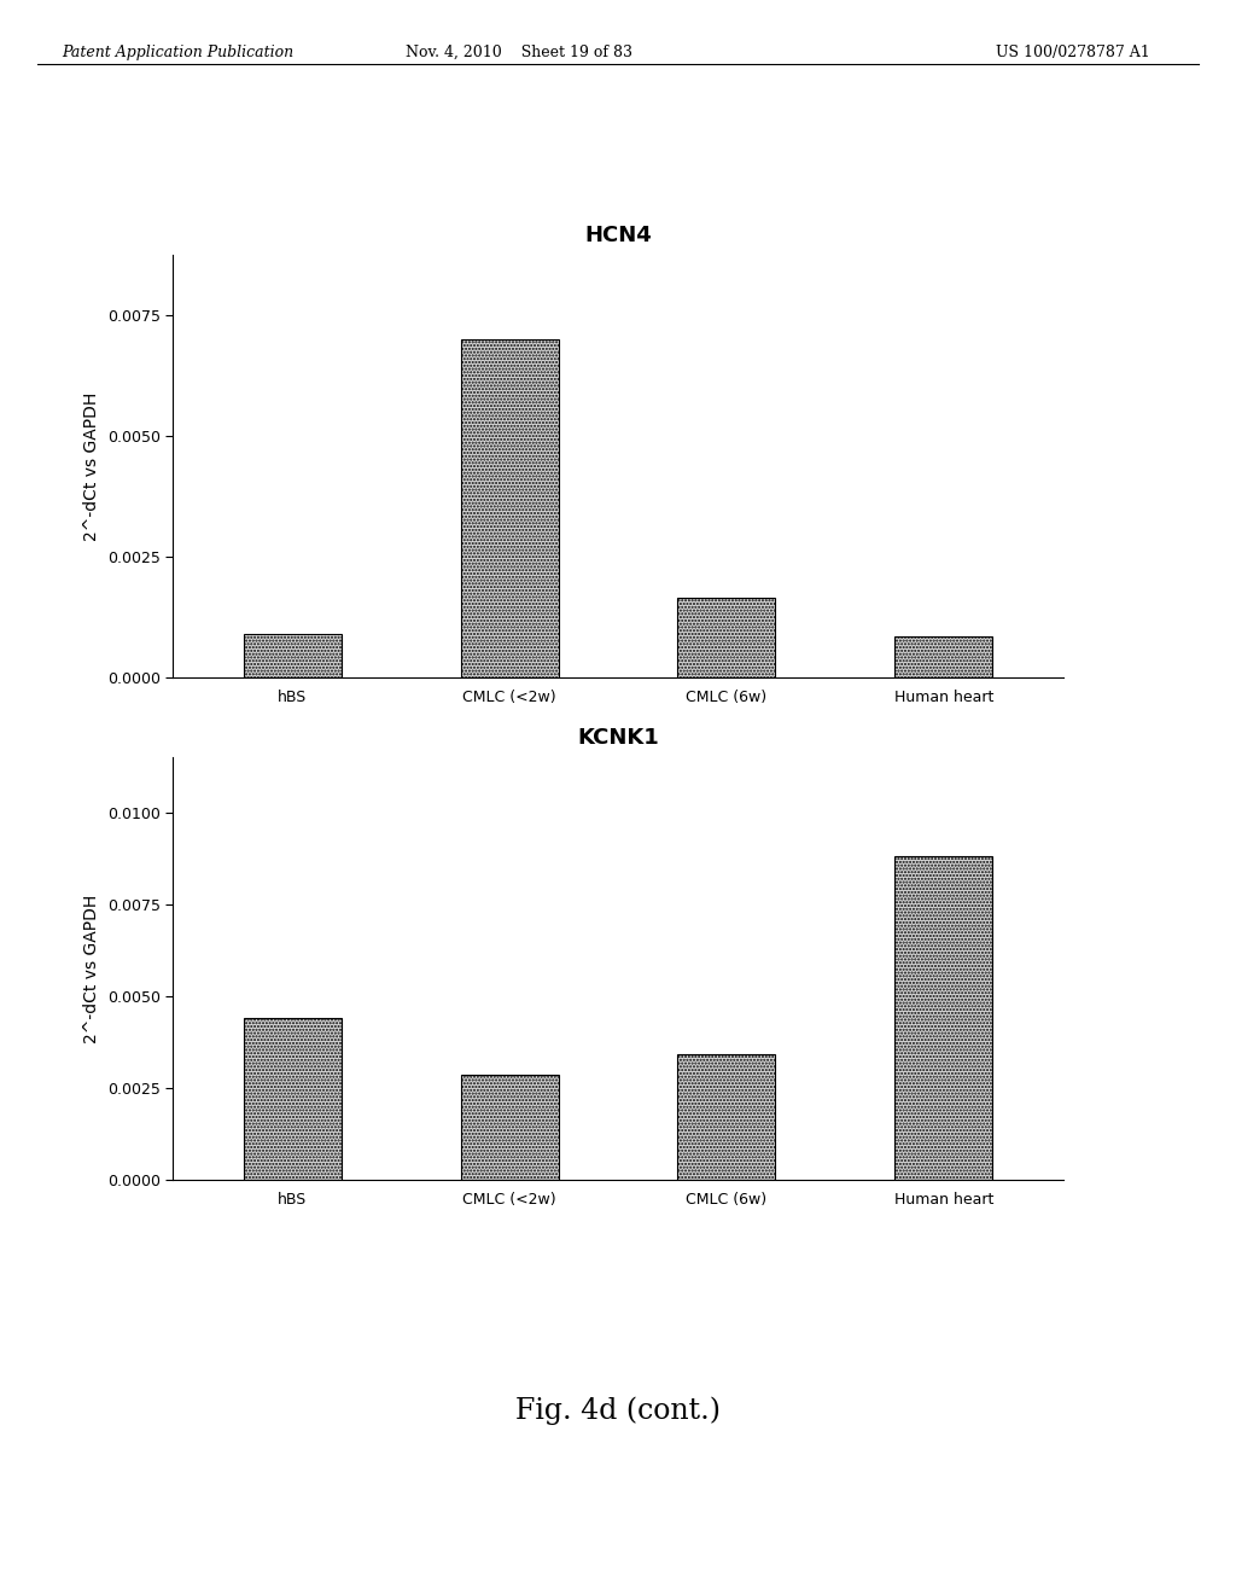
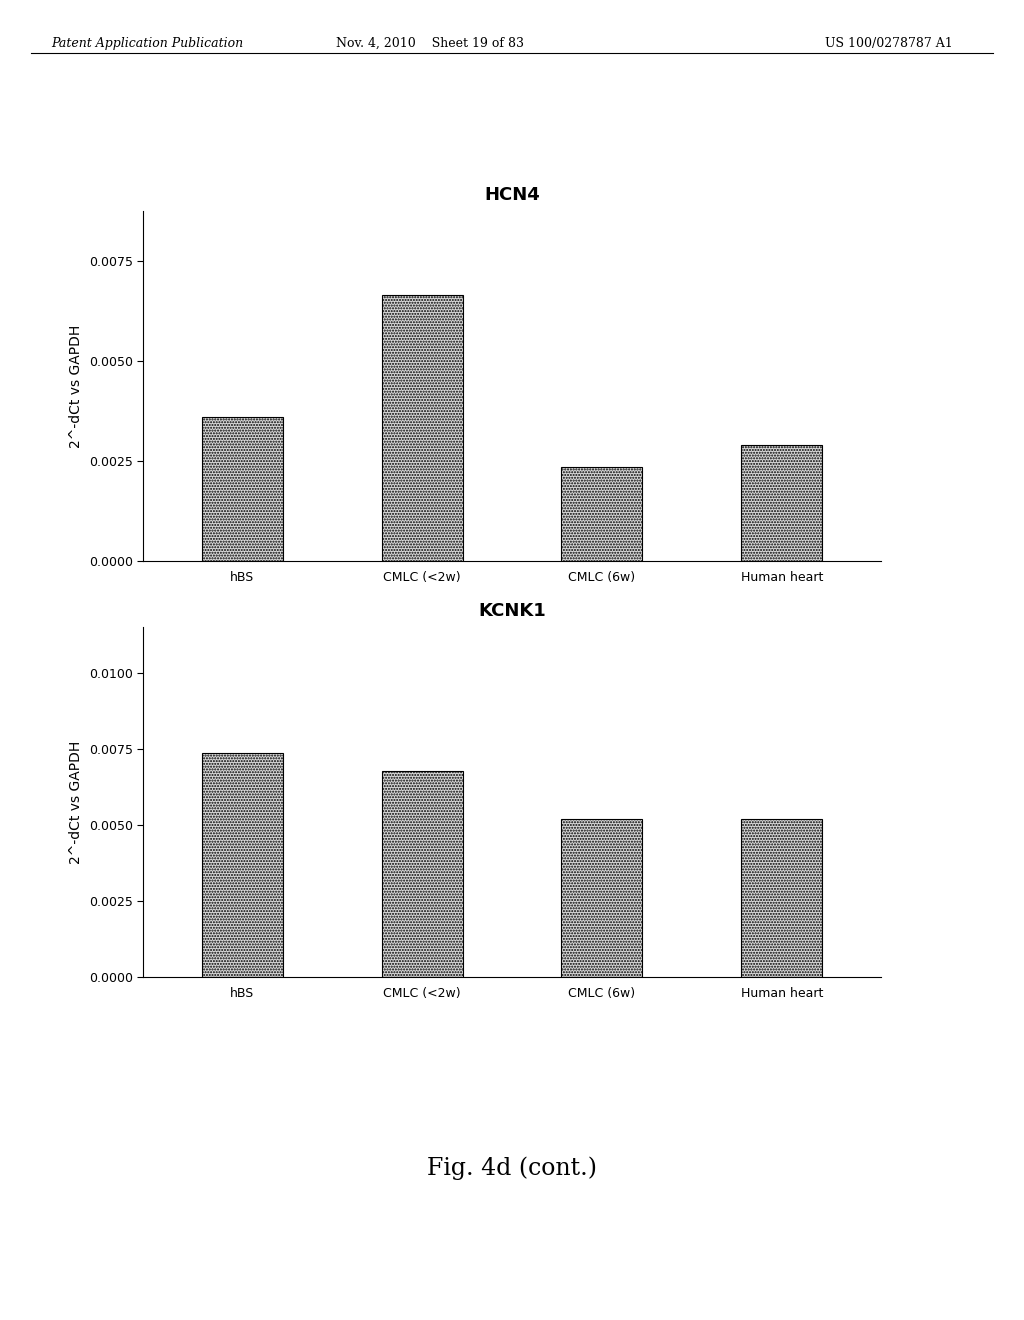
HCN4/hBS: 0.00090 -> 0.00360
HCN4/CMLC (<2w): 0.00700 -> 0.00665
HCN4/CMLC (6w): 0.00165 -> 0.00235
HCN4/Human heart: 0.00085 -> 0.00290
KCNK1/hBS: 0.00440 -> 0.00735
KCNK1/CMLC (<2w): 0.00285 -> 0.00675
KCNK1/CMLC (6w): 0.00340 -> 0.00520
KCNK1/Human heart: 0.00880 -> 0.00520
